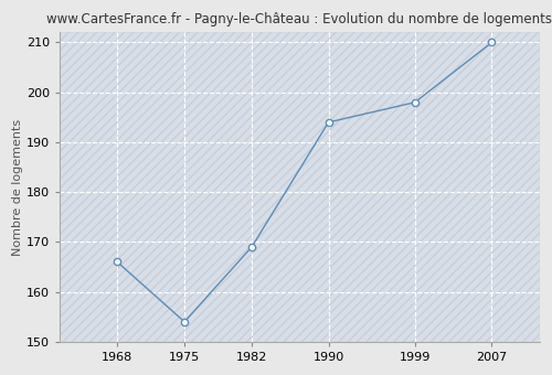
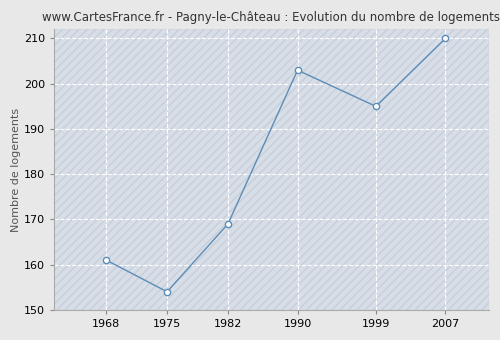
1968: 166 -> 161
1990: 194 -> 203
1999: 198 -> 195
